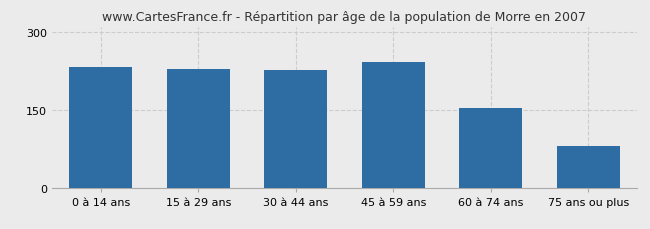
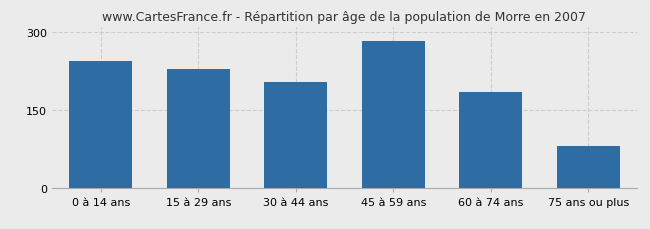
0 à 14 ans: 233 -> 244
30 à 44 ans: 226 -> 204
45 à 59 ans: 242 -> 282
60 à 74 ans: 153 -> 184
